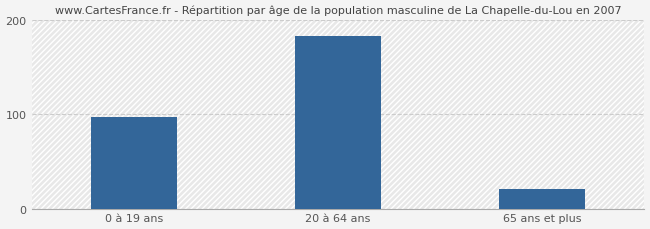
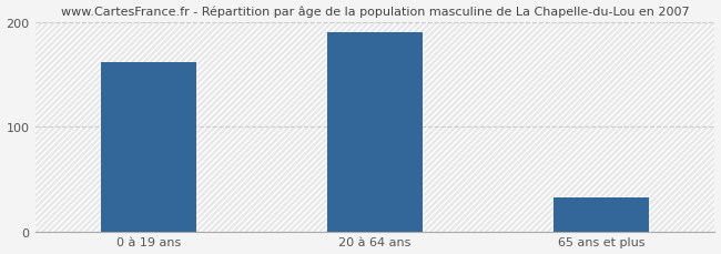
0 à 19 ans: 97 -> 162
20 à 64 ans: 183 -> 190
65 ans et plus: 21 -> 32
